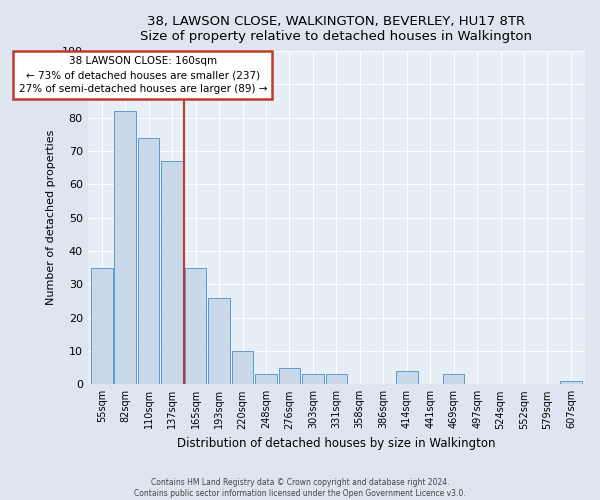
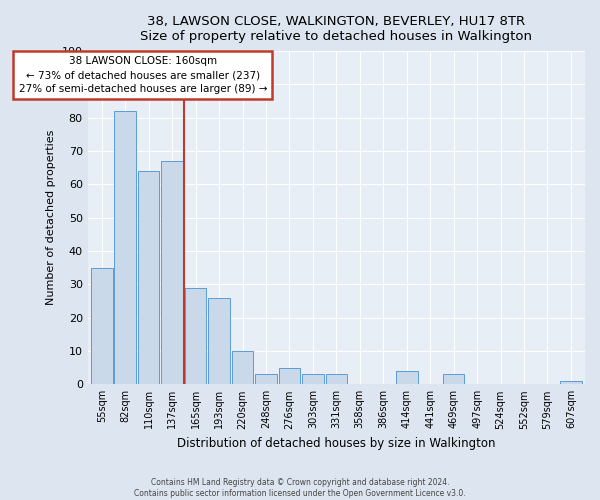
110sqm: 74 -> 64
165sqm: 35 -> 29
